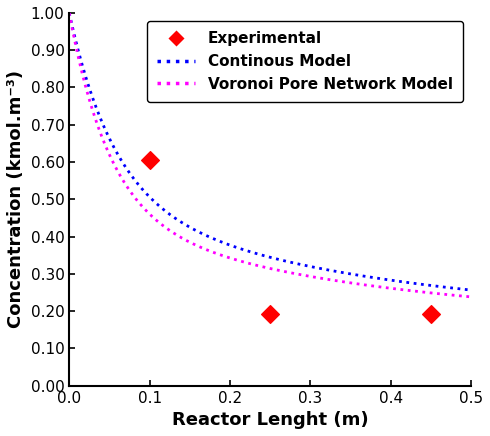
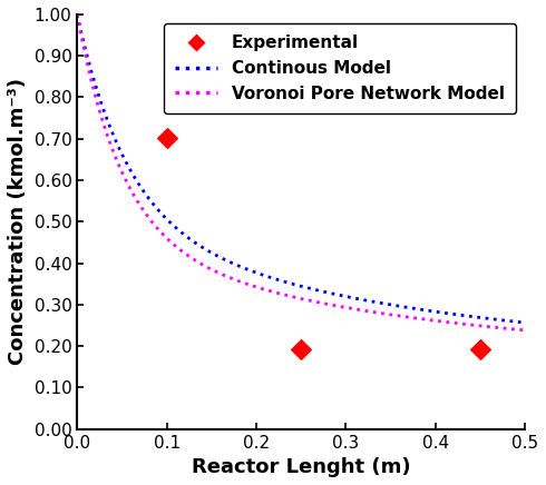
Experimental/0.1: 0.605 -> 0.703
